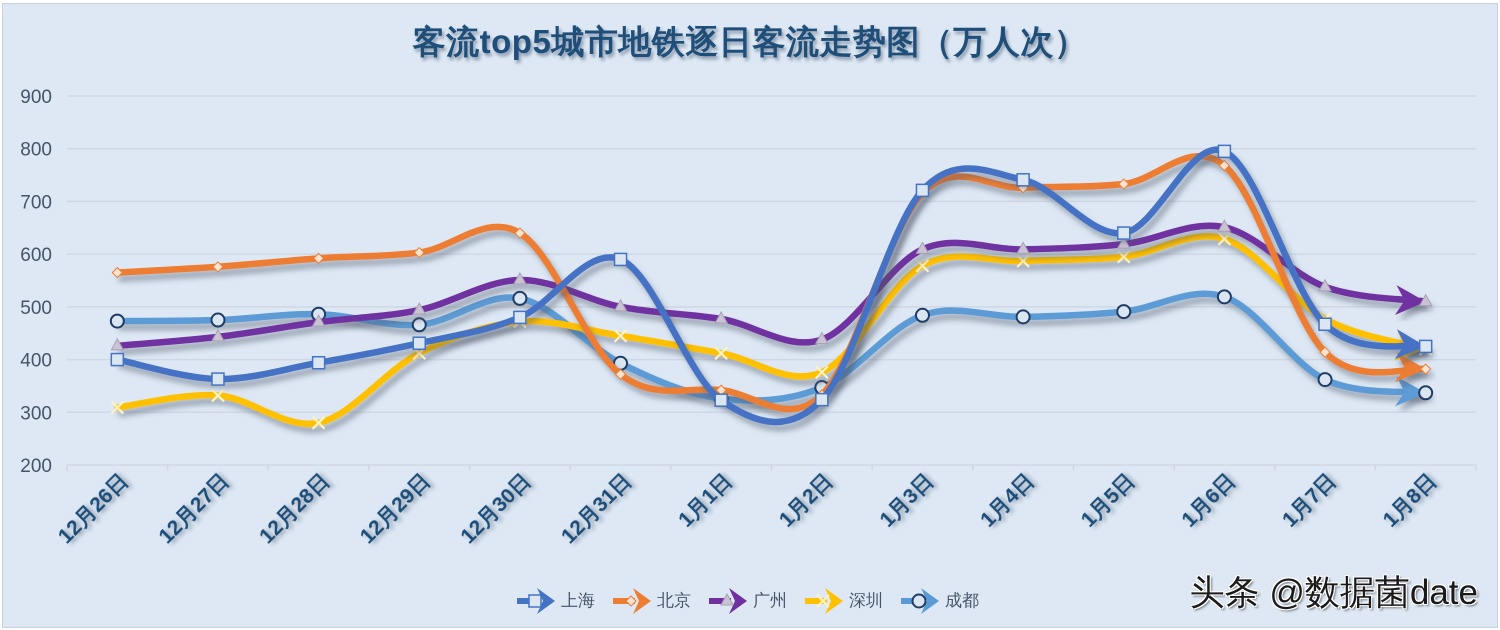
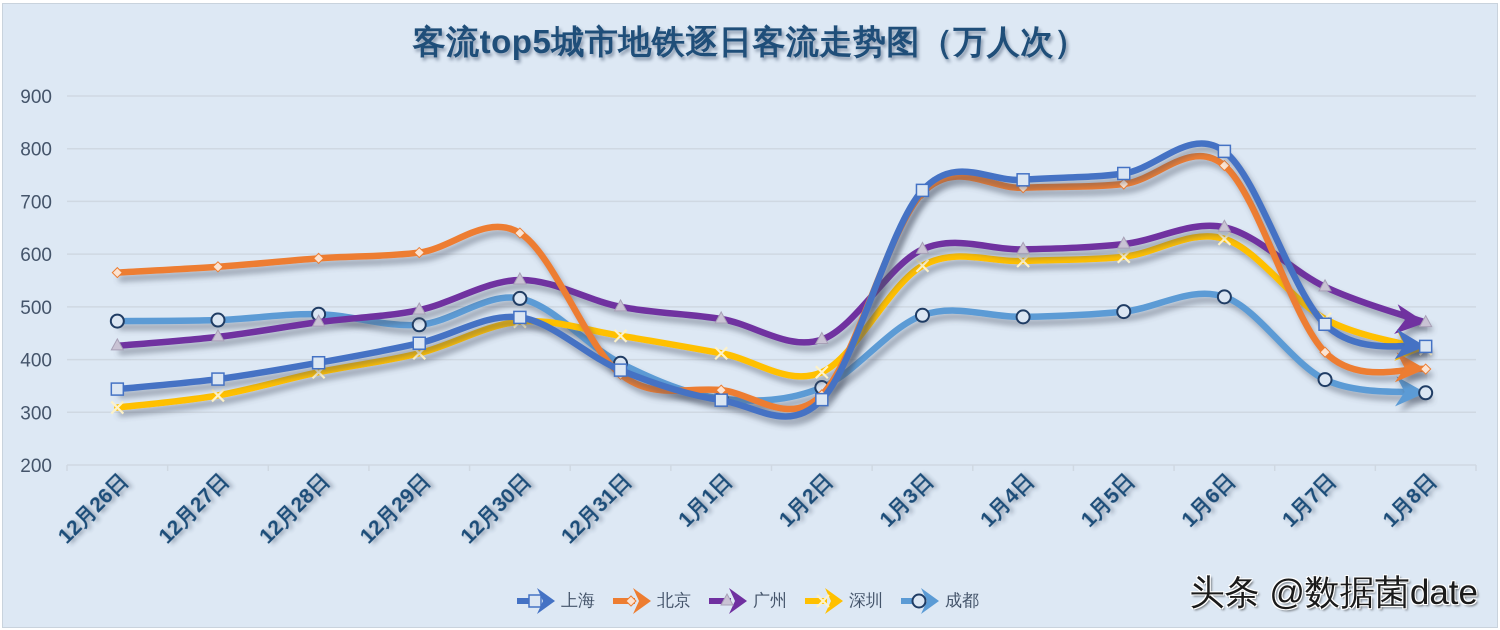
上海/12月26日: 400 -> 340
深圳/12月28日: 280 -> 380
上海/12月31日: 590 -> 380
上海/1月5日: 640 -> 750
广州/1月8日: 510 -> 470
